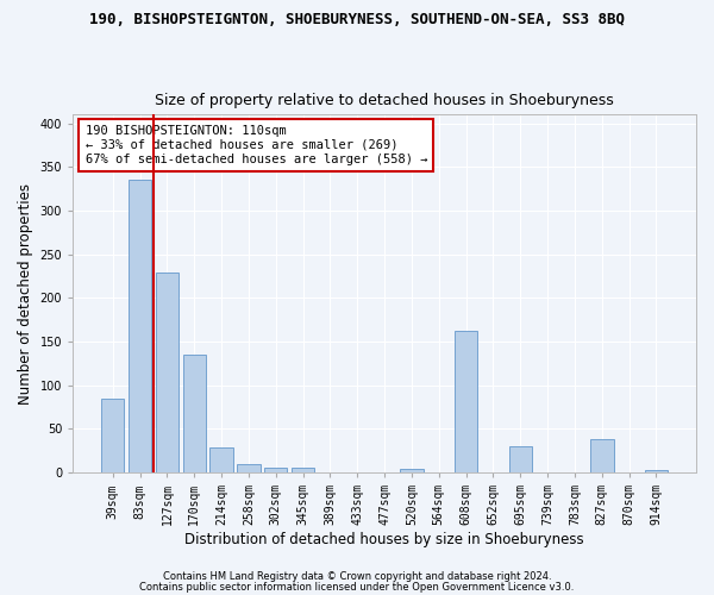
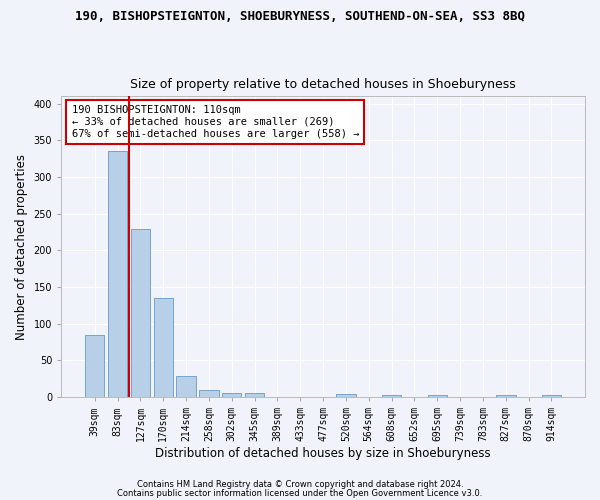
608sqm: 162 -> 3
695sqm: 30 -> 3
827sqm: 38 -> 3
